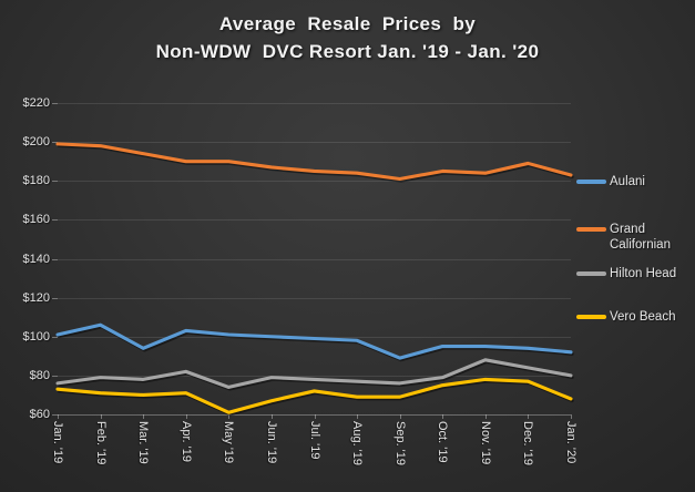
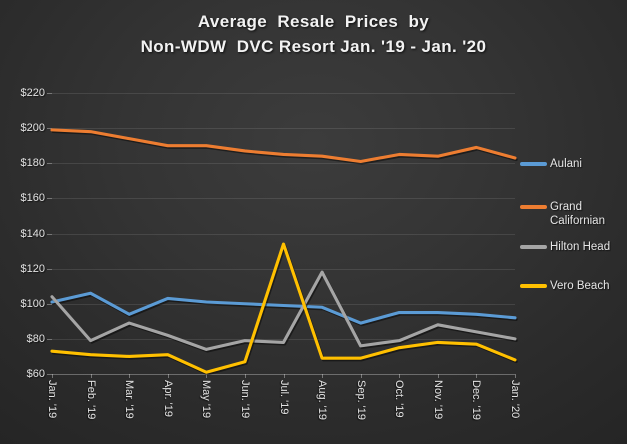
Hilton Head/Jan. '19: $76 -> $104
Hilton Head/Mar. '19: $78 -> $89
Vero Beach/Jul. '19: $72 -> $134
Hilton Head/Aug. '19: $77 -> $118
